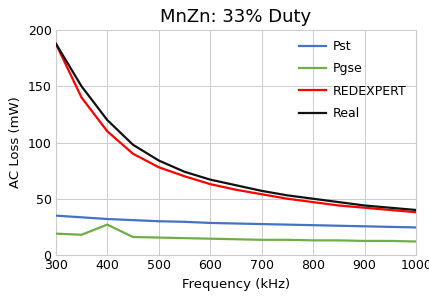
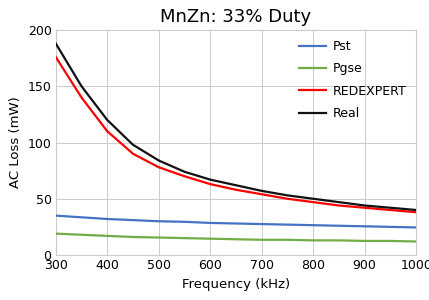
REDEXPERT/300: 188 -> 176
Pgse/400: 27 -> 17
